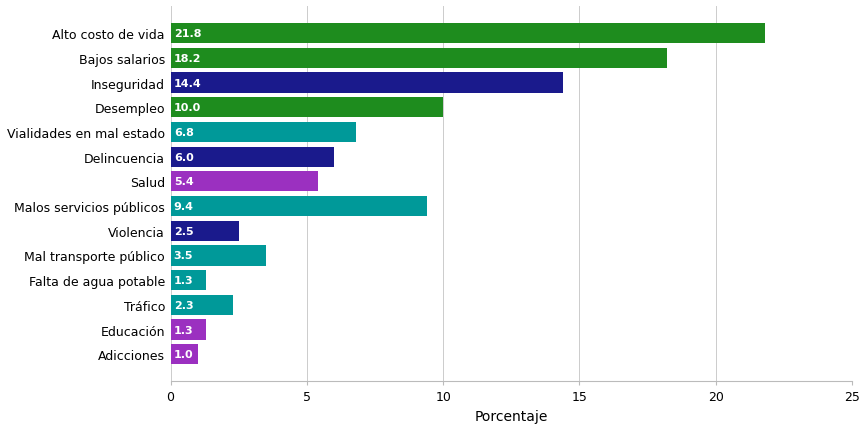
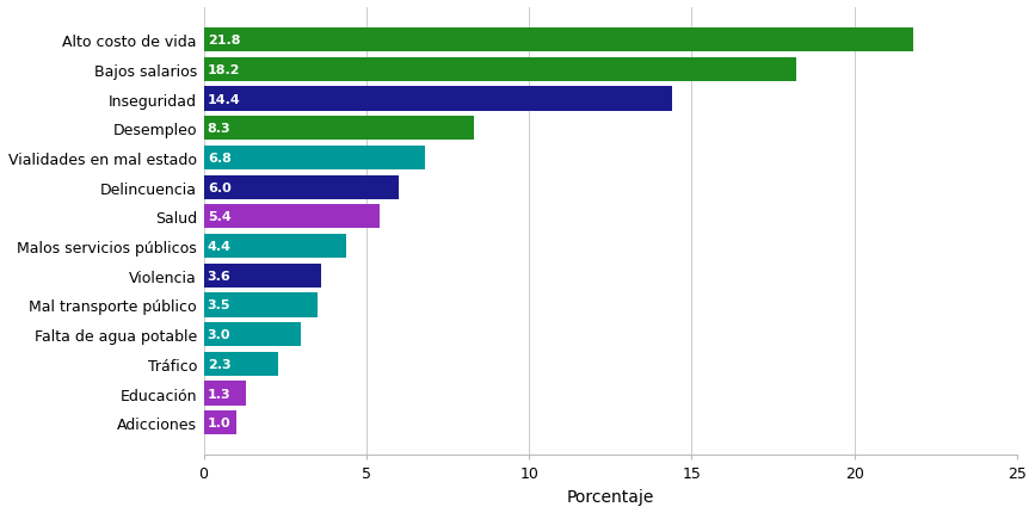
Desempleo: 10.0 -> 8.3
Malos servicios públicos: 9.4 -> 4.4
Violencia: 2.5 -> 3.6
Falta de agua potable: 1.3 -> 3.0
